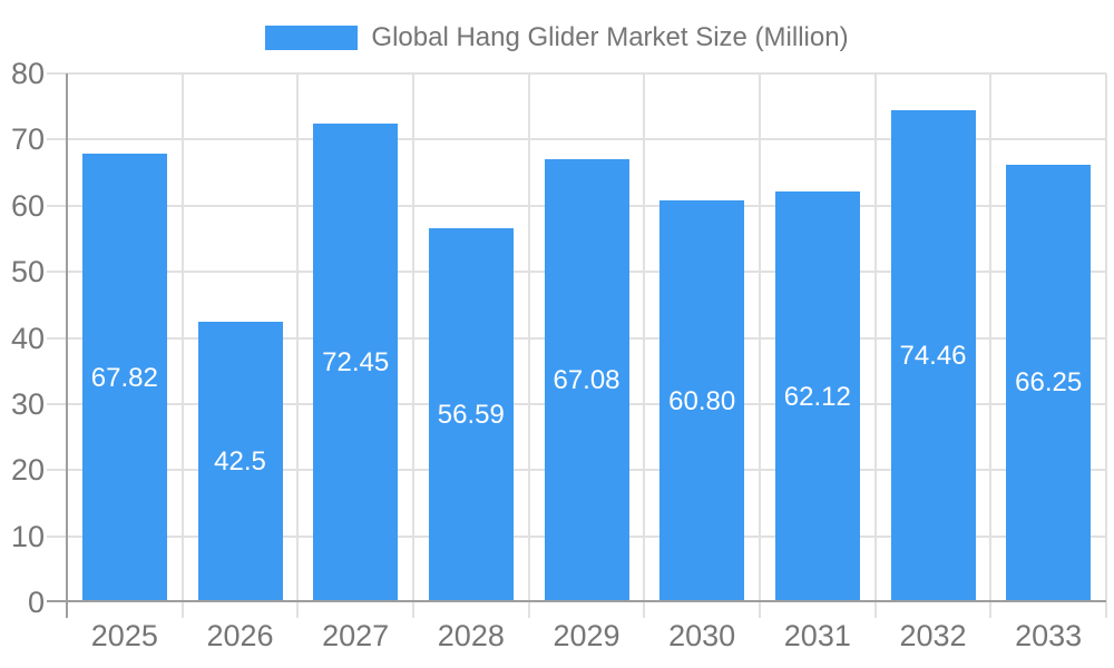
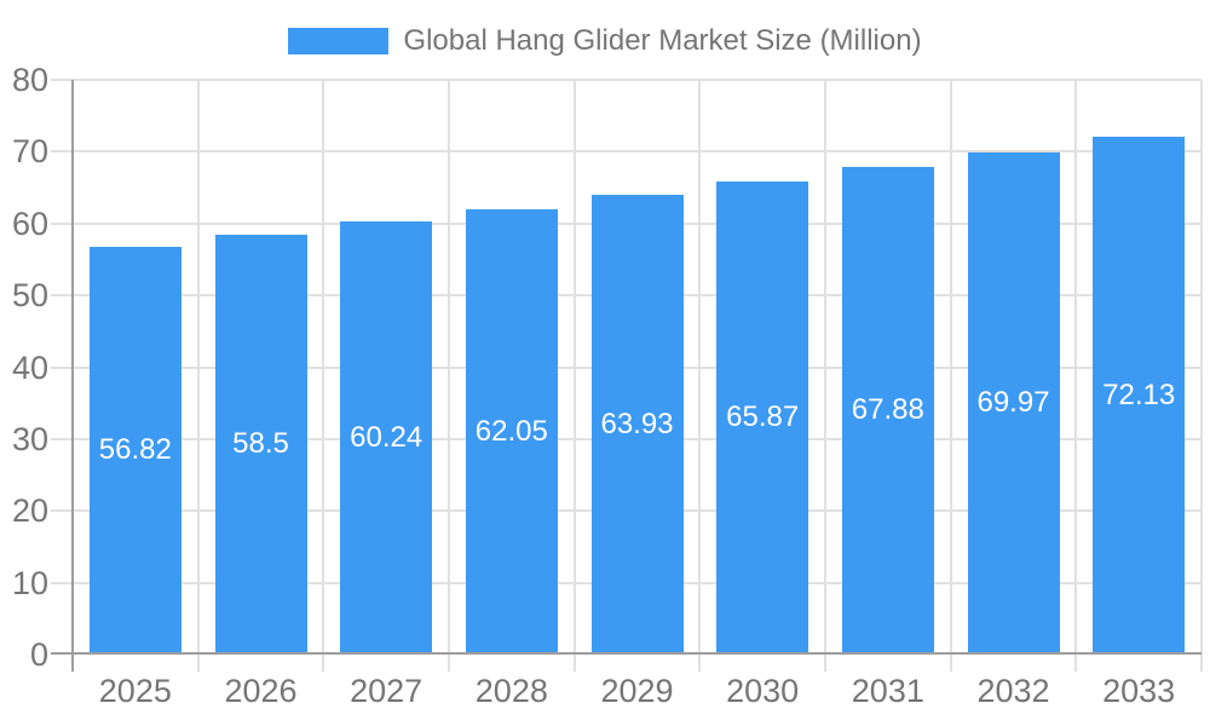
2025: 67.82 -> 56.82
2026: 42.5 -> 58.5
2027: 72.45 -> 60.24
2028: 56.59 -> 62.05
2029: 67.08 -> 63.93
2030: 60.80 -> 65.87
2031: 62.12 -> 67.88
2032: 74.46 -> 69.97
2033: 66.25 -> 72.13
